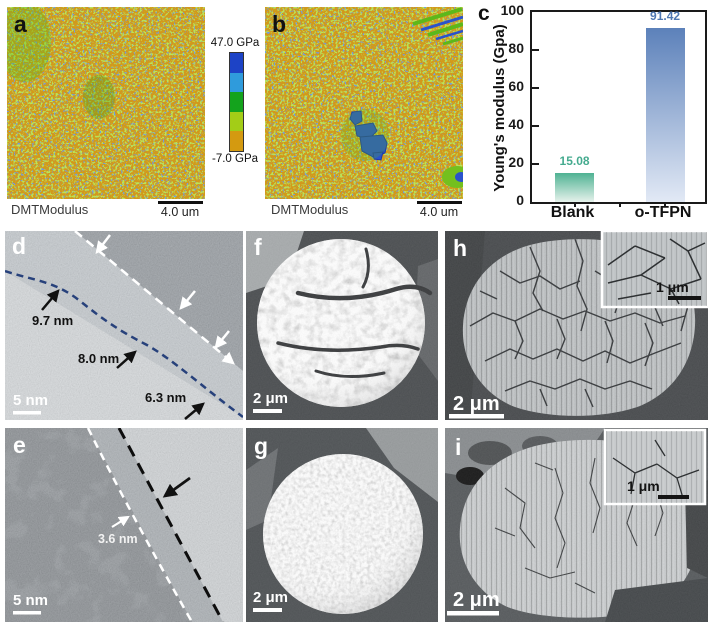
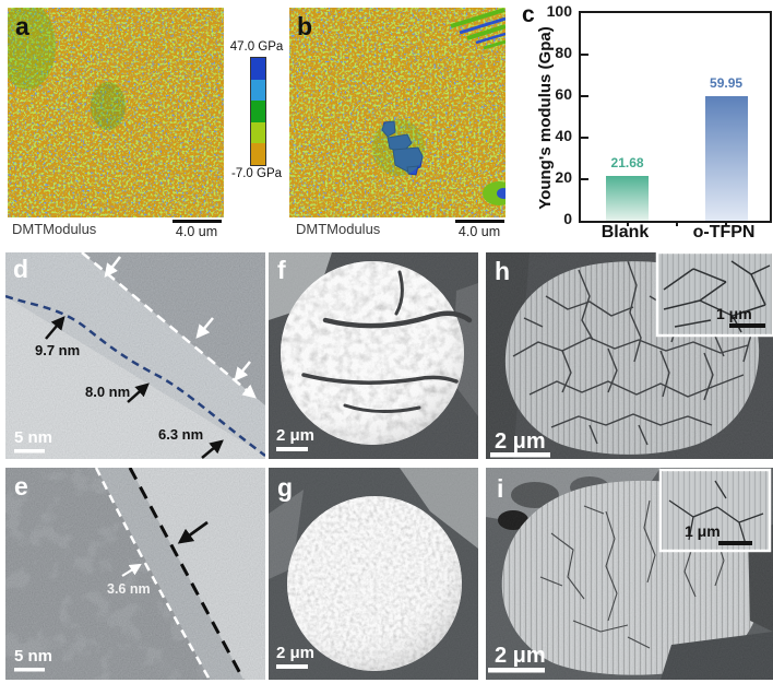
Blank: 15.08 -> 21.68
o-TFPN: 91.42 -> 59.95
